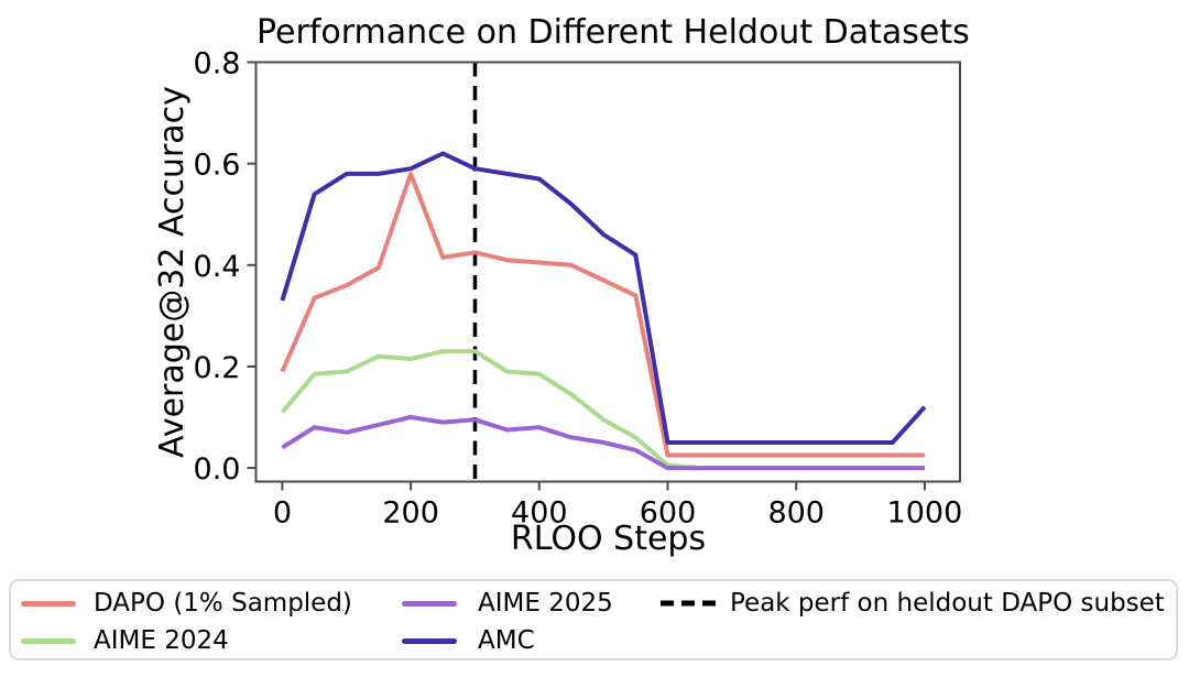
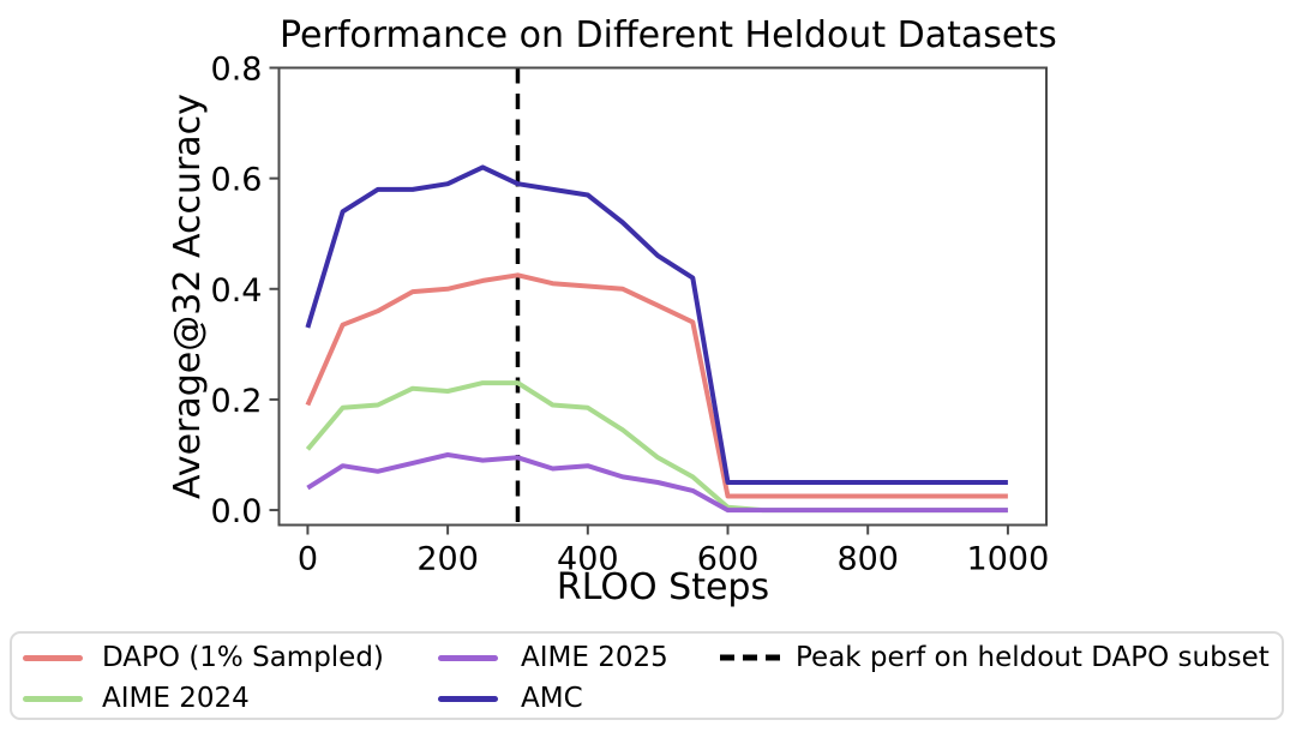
DAPO (1% Sampled)/200: 0.58 -> 0.40
AMC/1000: 0.12 -> 0.05
